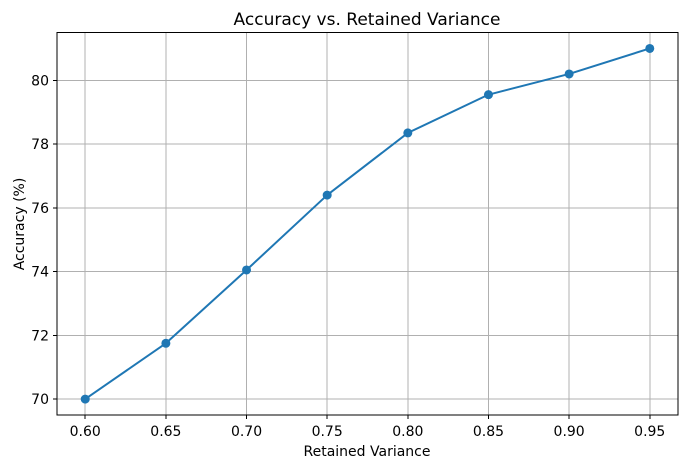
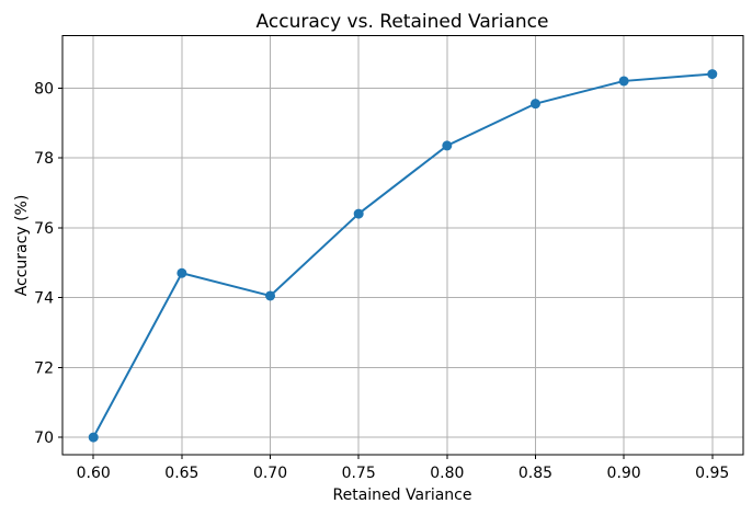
0.65: 71.8 -> 74.7
0.95: 81.0 -> 80.4
